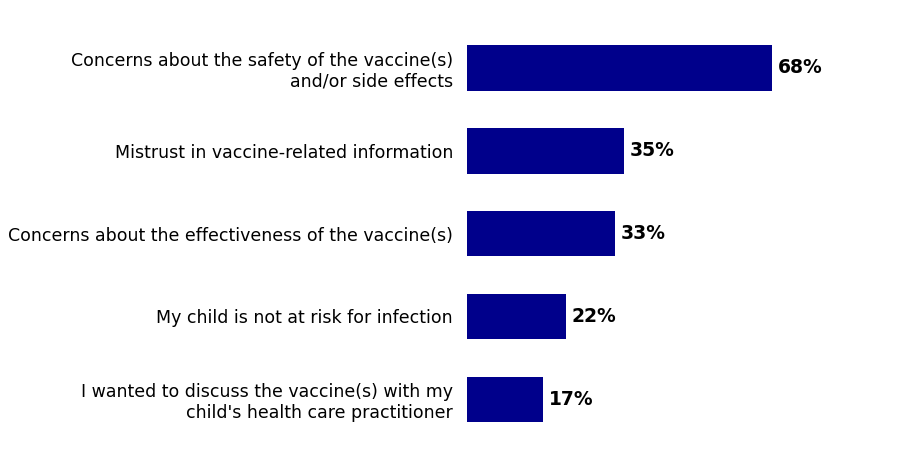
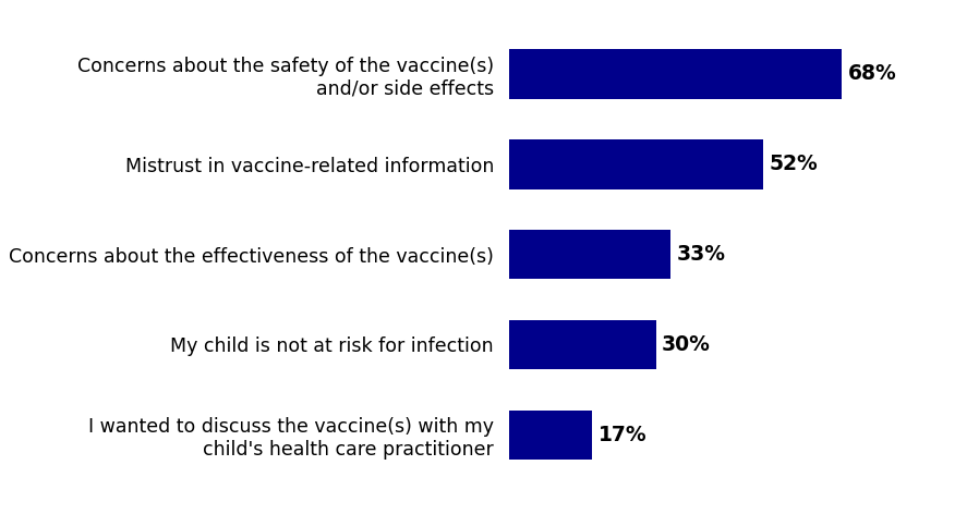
Mistrust in vaccine-related information: 35% -> 52%
My child is not at risk for infection: 22% -> 30%
